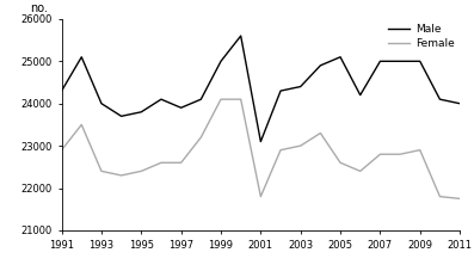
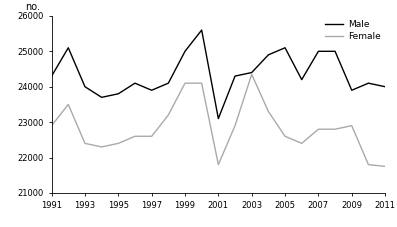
Female/2003: 23000 -> 24350
Male/2009: 25000 -> 23900
